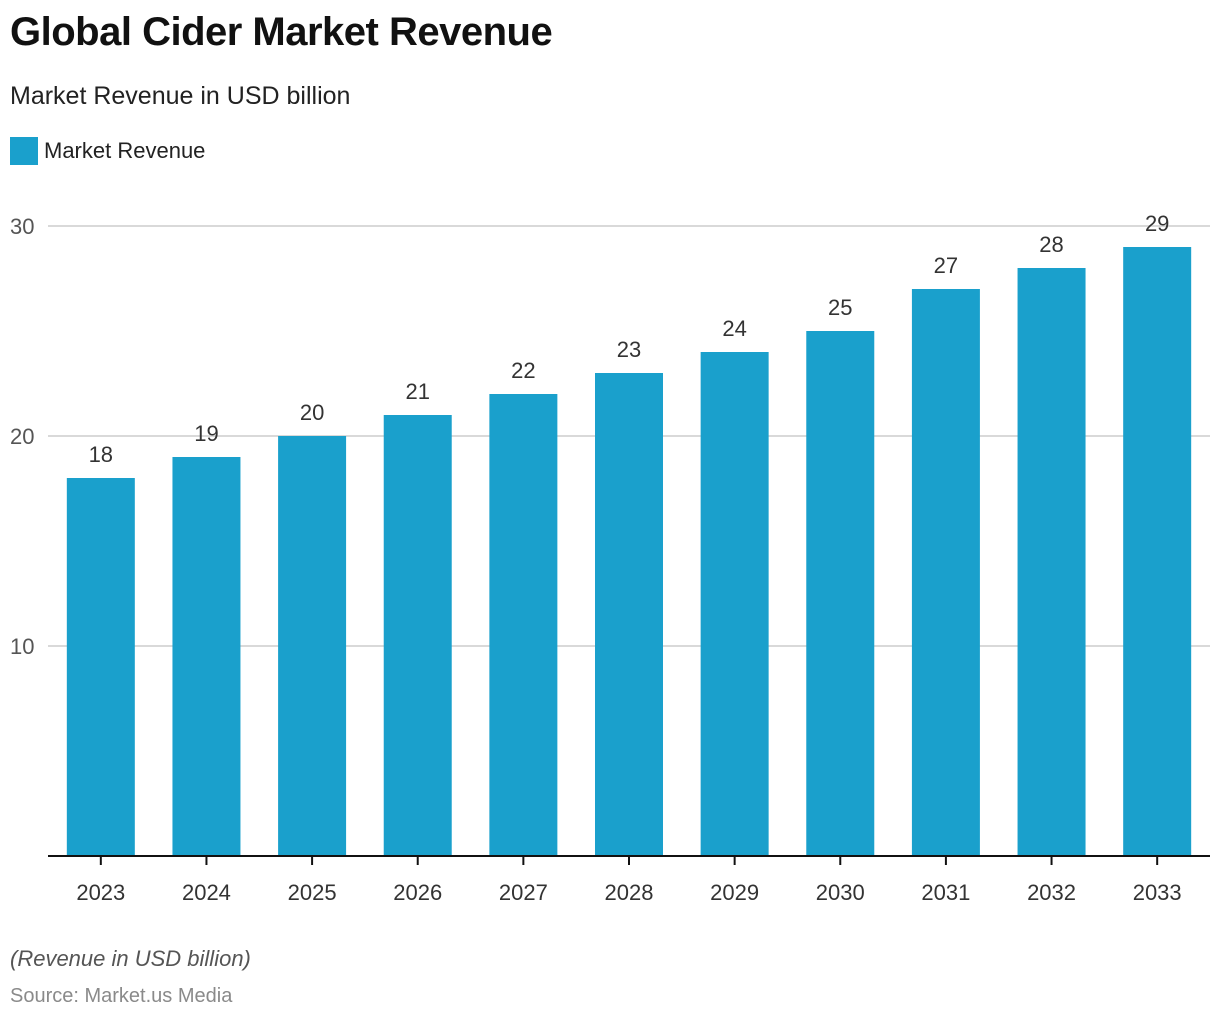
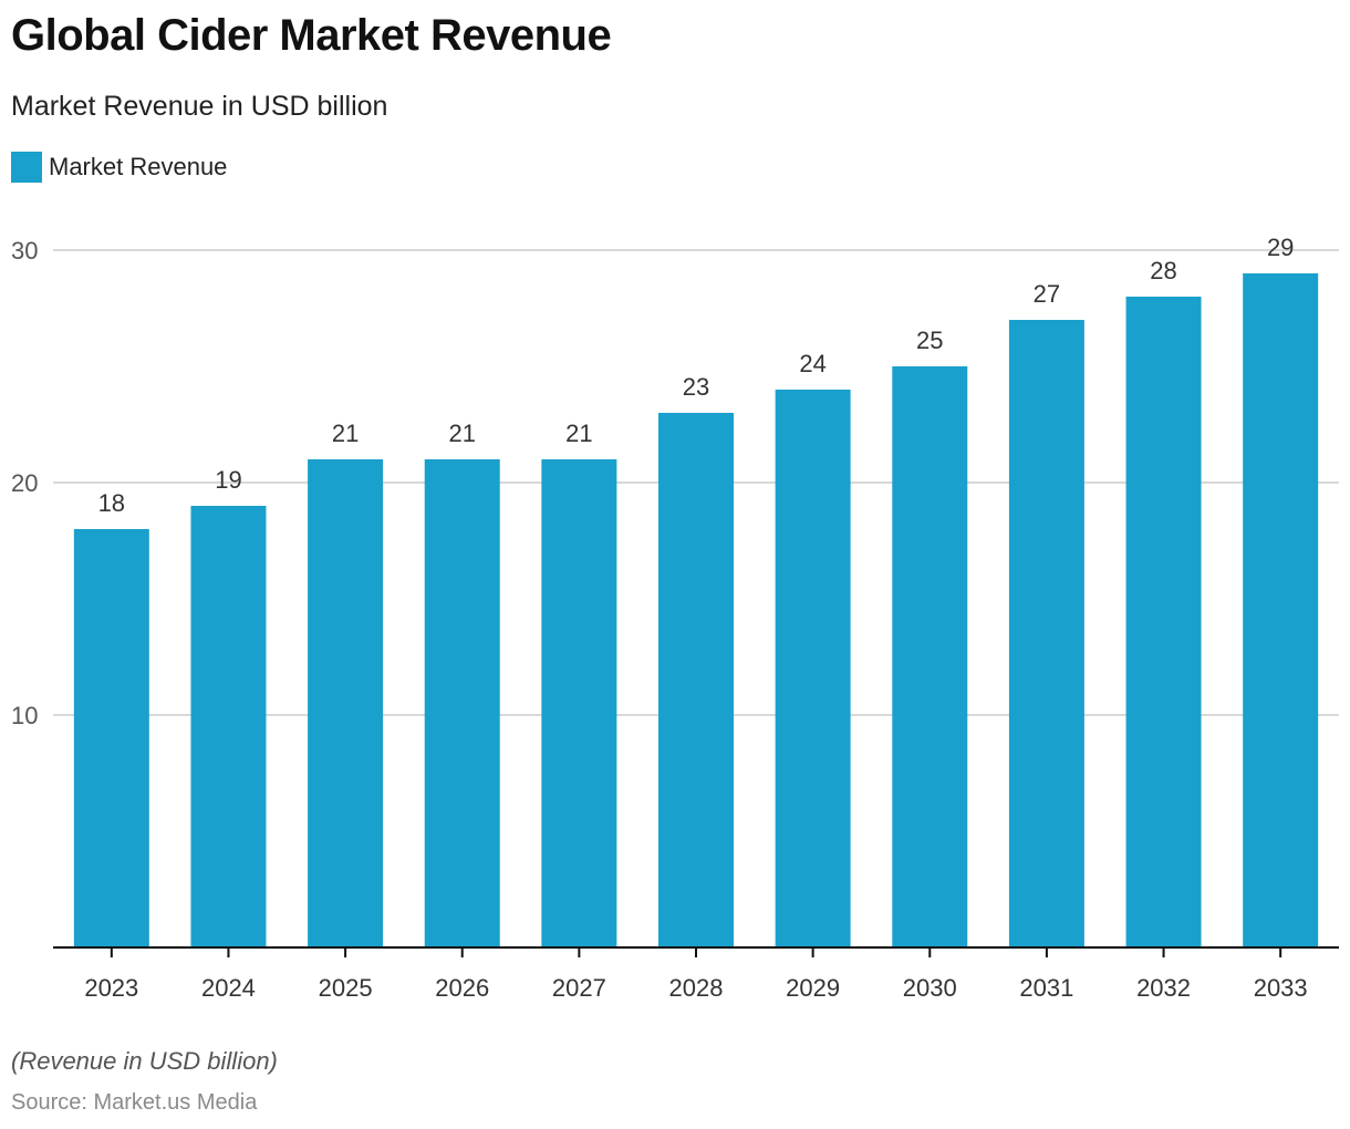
2025: 20 -> 21
2027: 22 -> 21
